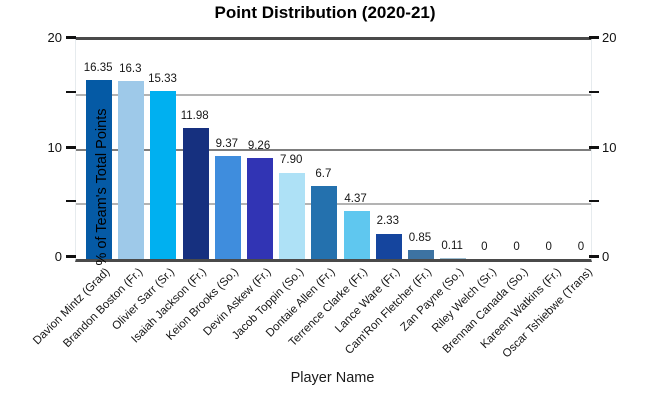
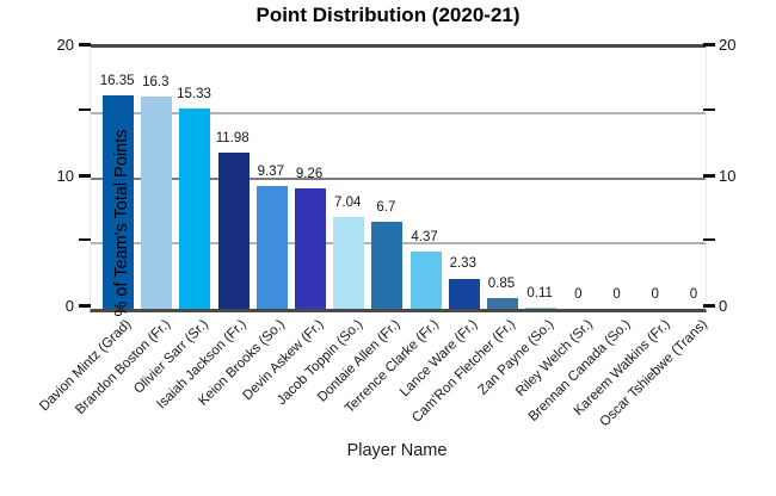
Jacob Toppin (So.): 7.90 -> 7.04
